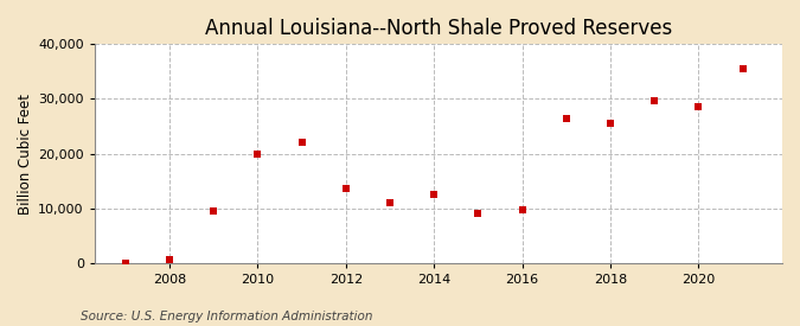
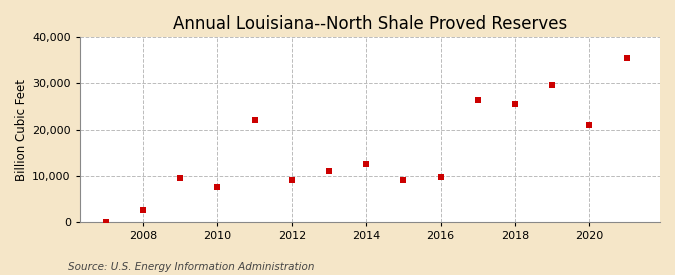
2008: 500 -> 2,500
2010: 20,000 -> 7,500
2012: 13,500 -> 9,000
2020: 28,500 -> 21,000
